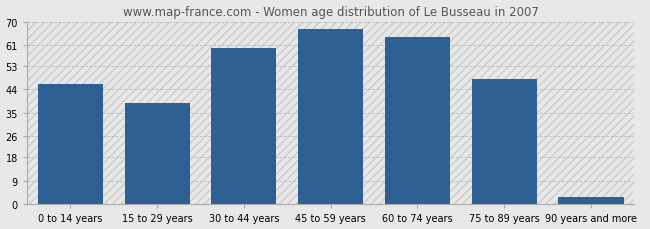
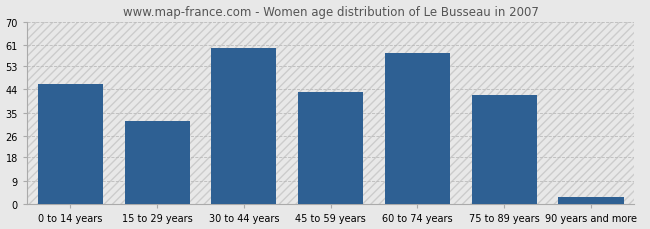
15 to 29 years: 39 -> 32
45 to 59 years: 67 -> 43
60 to 74 years: 64 -> 58
75 to 89 years: 48 -> 42
